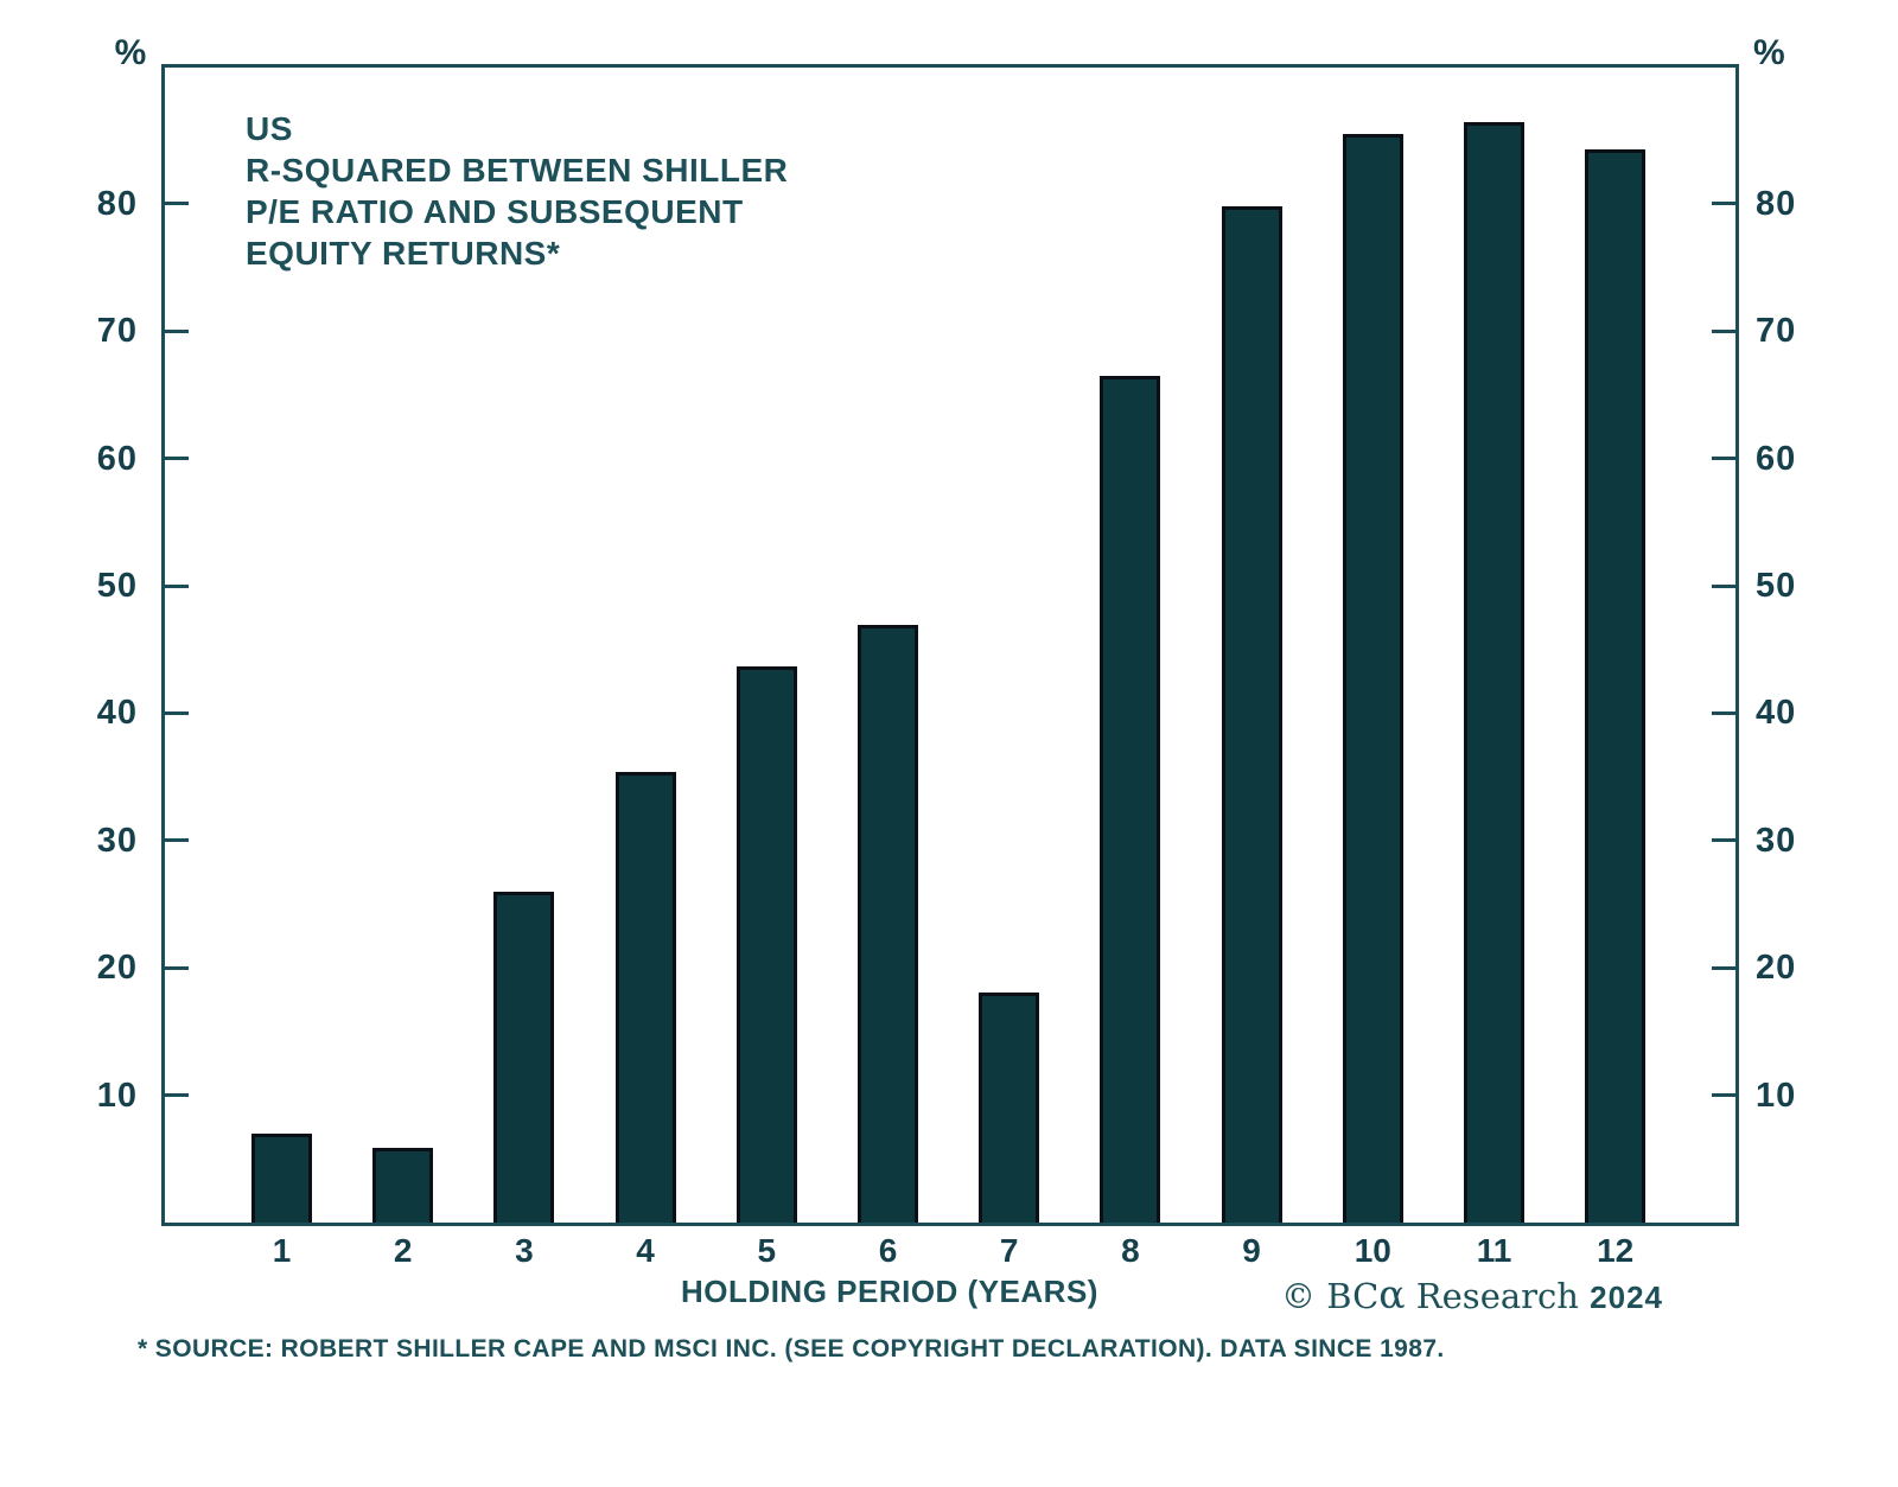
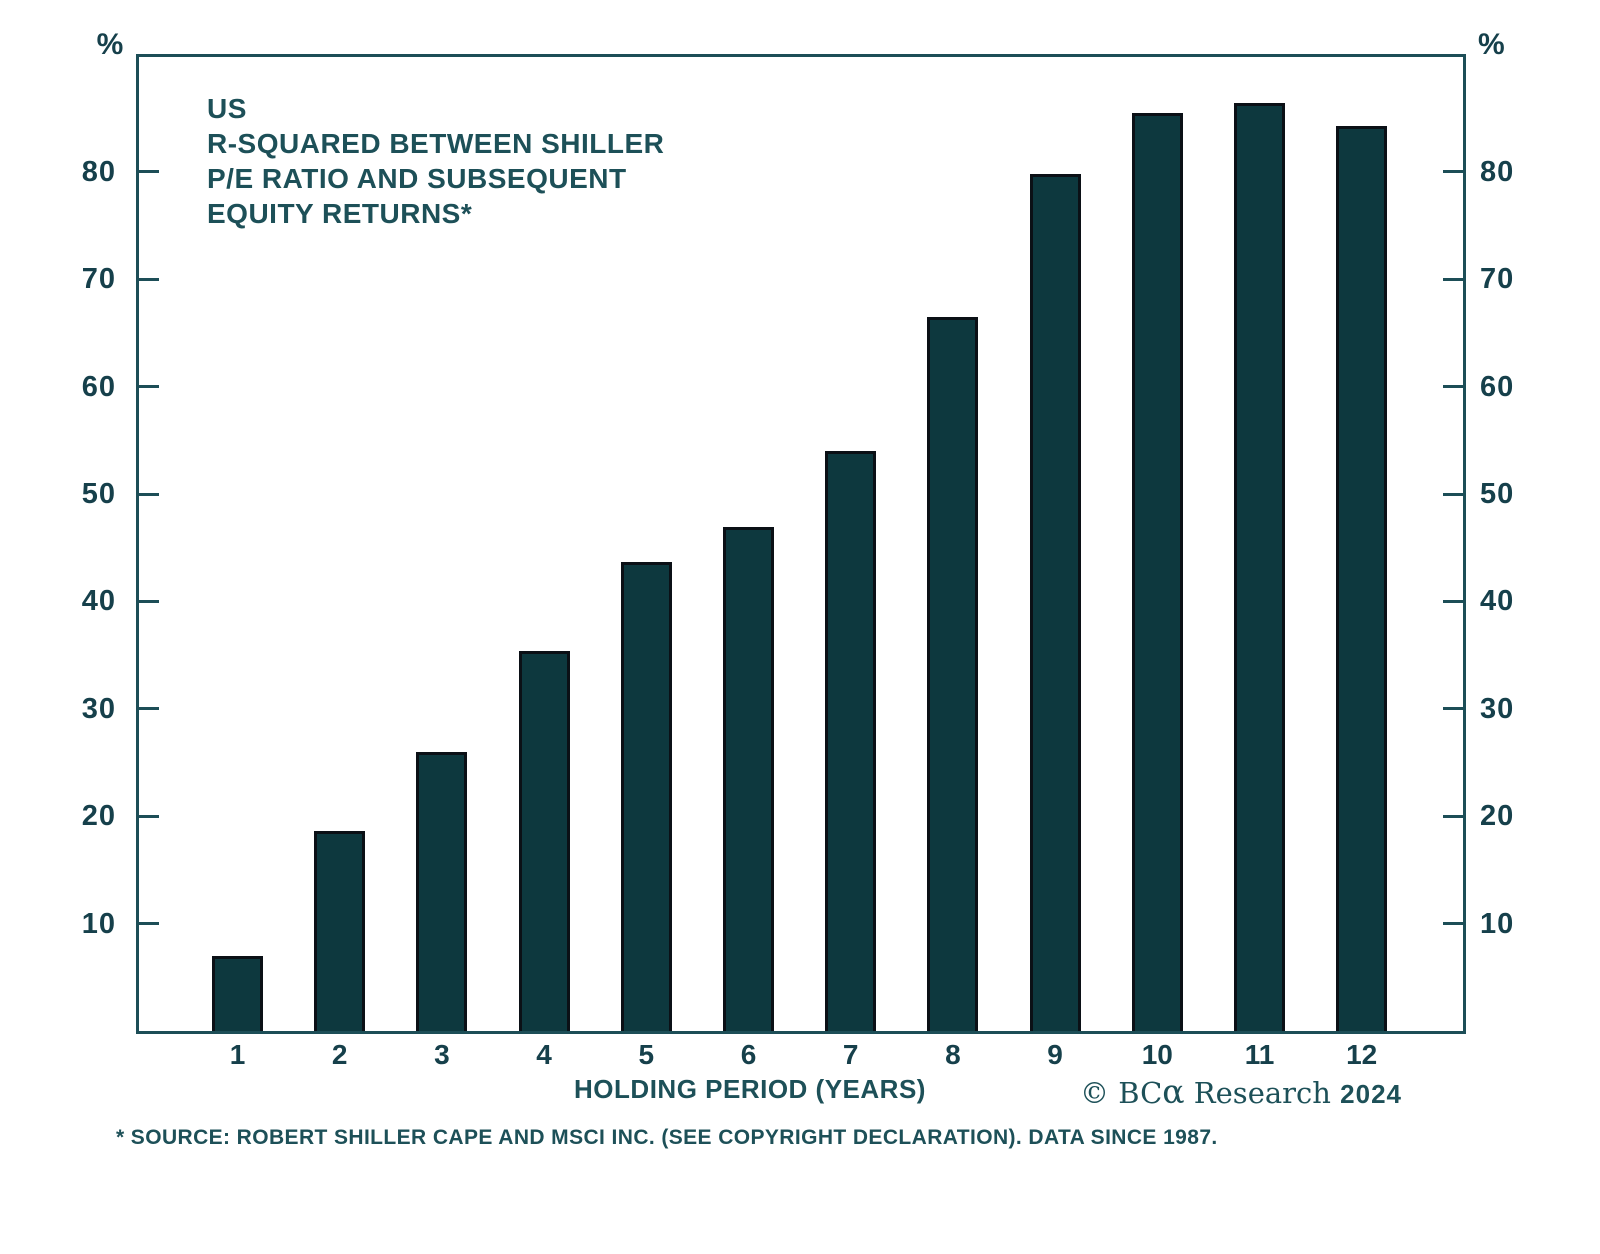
2: 5.9 -> 18.6
7: 18.1 -> 54.0
